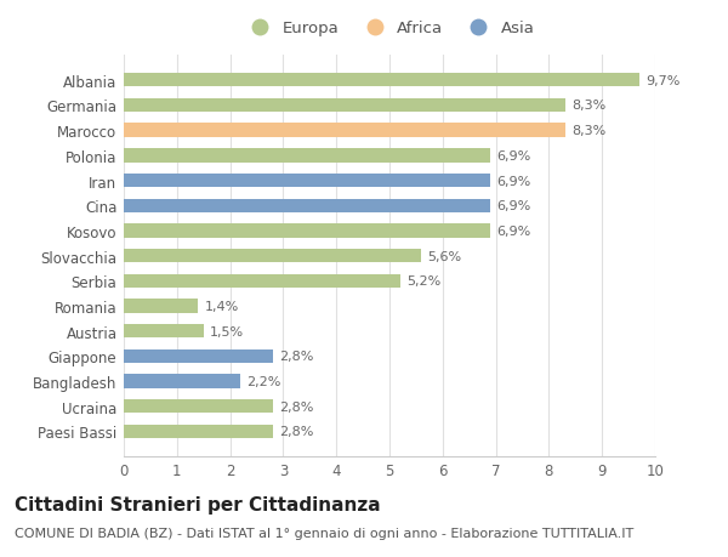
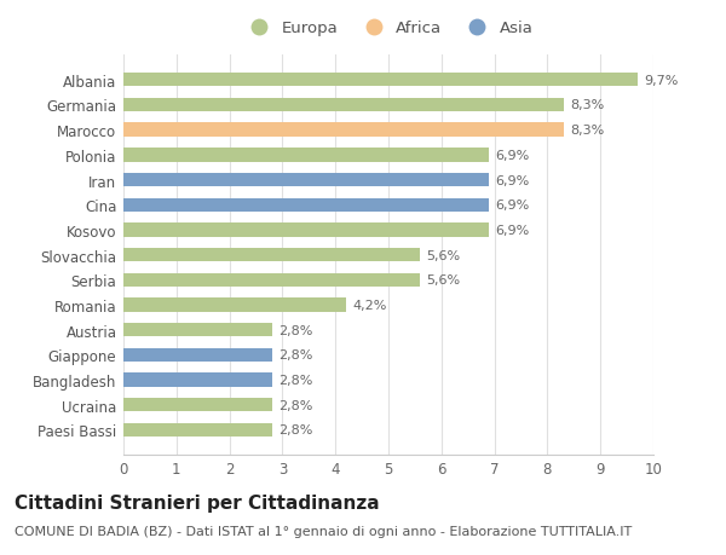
Serbia: 5,2% -> 5,6%
Romania: 1,4% -> 4,2%
Austria: 1,5% -> 2,8%
Bangladesh: 2,2% -> 2,8%
